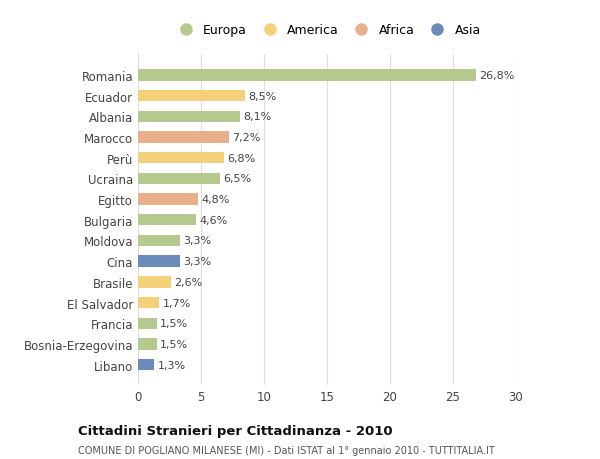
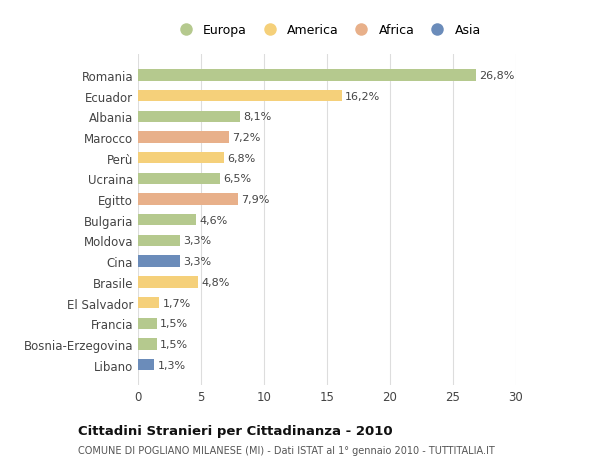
Ecuador: 8,5% -> 16,2%
Egitto: 4,8% -> 7,9%
Brasile: 2,6% -> 4,8%
